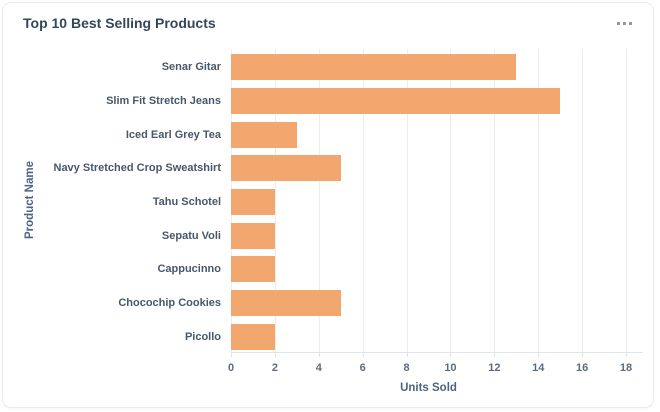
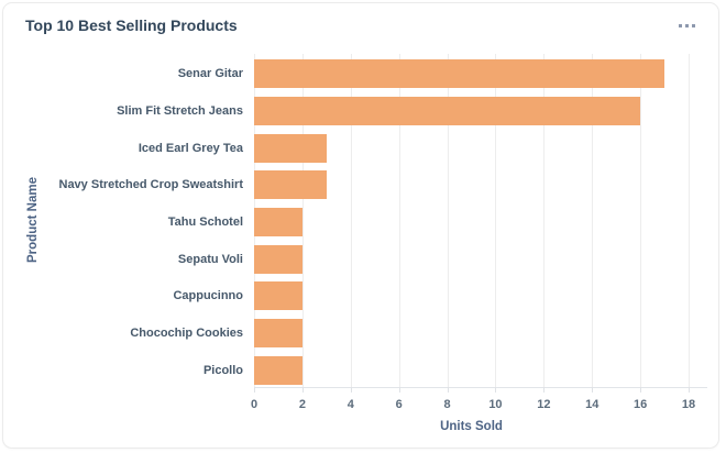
Senar Gitar: 13 -> 17
Slim Fit Stretch Jeans: 15 -> 16
Navy Stretched Crop Sweatshirt: 5 -> 3
Chocochip Cookies: 5 -> 2
